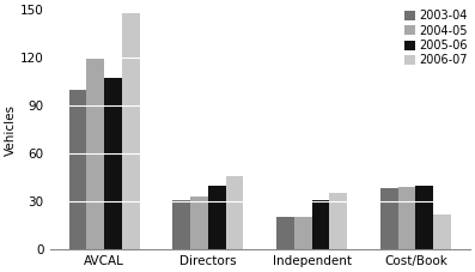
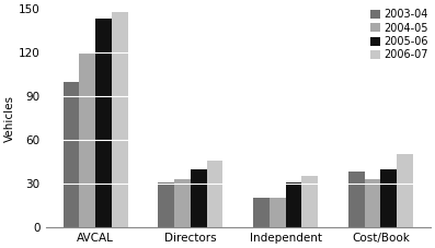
2005-06/AVCAL: 107 -> 143
2004-05/Cost/Book: 39 -> 33
2006-07/Cost/Book: 22 -> 50
